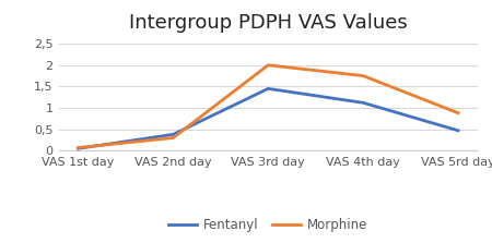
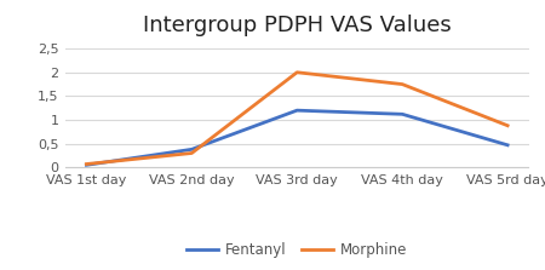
Fentanyl/VAS 3rd day: 1,45 -> 1,20
